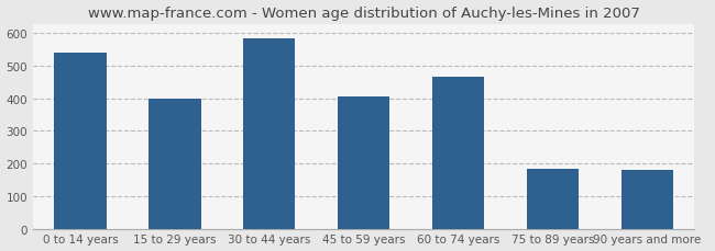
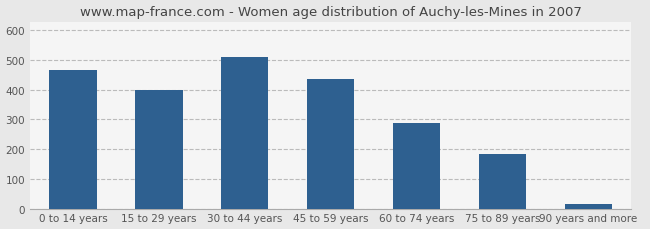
0 to 14 years: 540 -> 466
30 to 44 years: 585 -> 510
45 to 59 years: 405 -> 435
60 to 74 years: 465 -> 289
90 years and more: 180 -> 14
